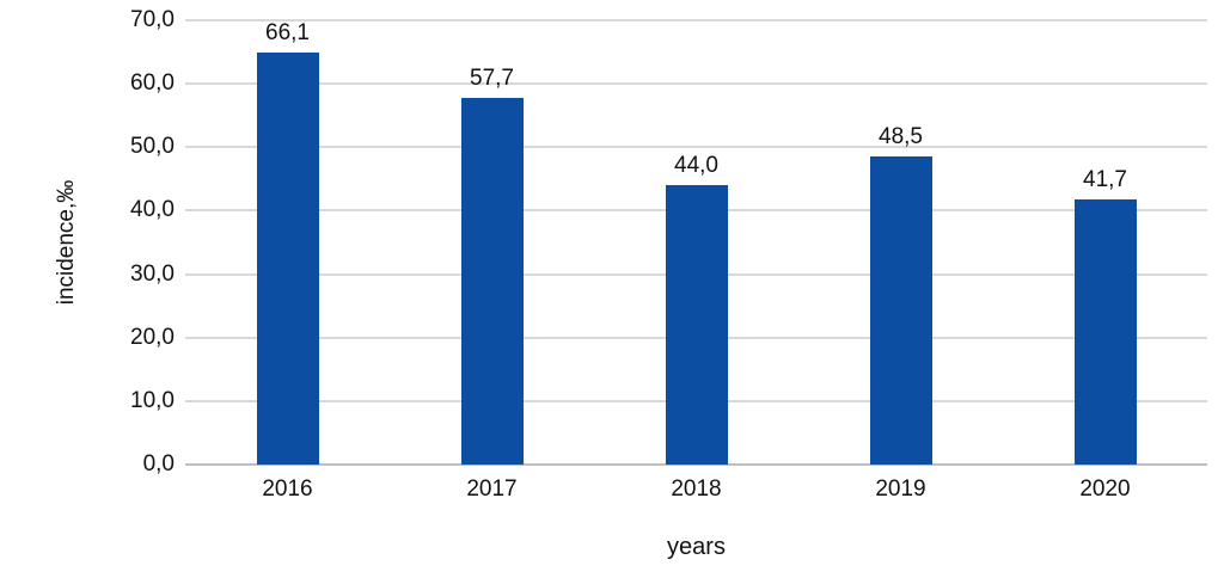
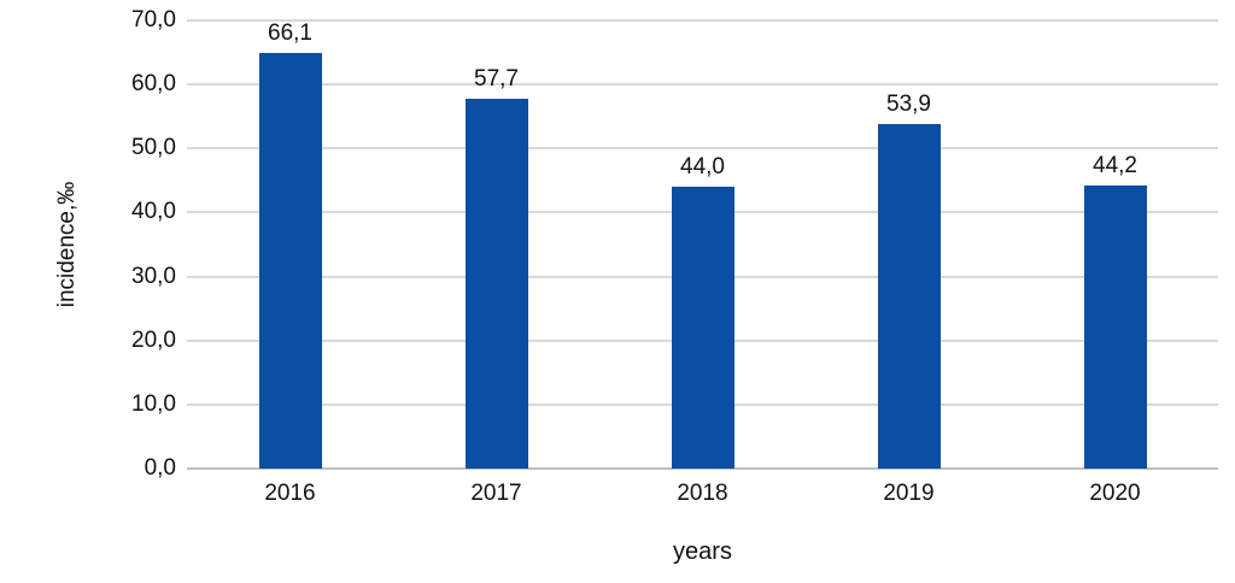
2019: 48,5 -> 53,9
2020: 41,7 -> 44,2
